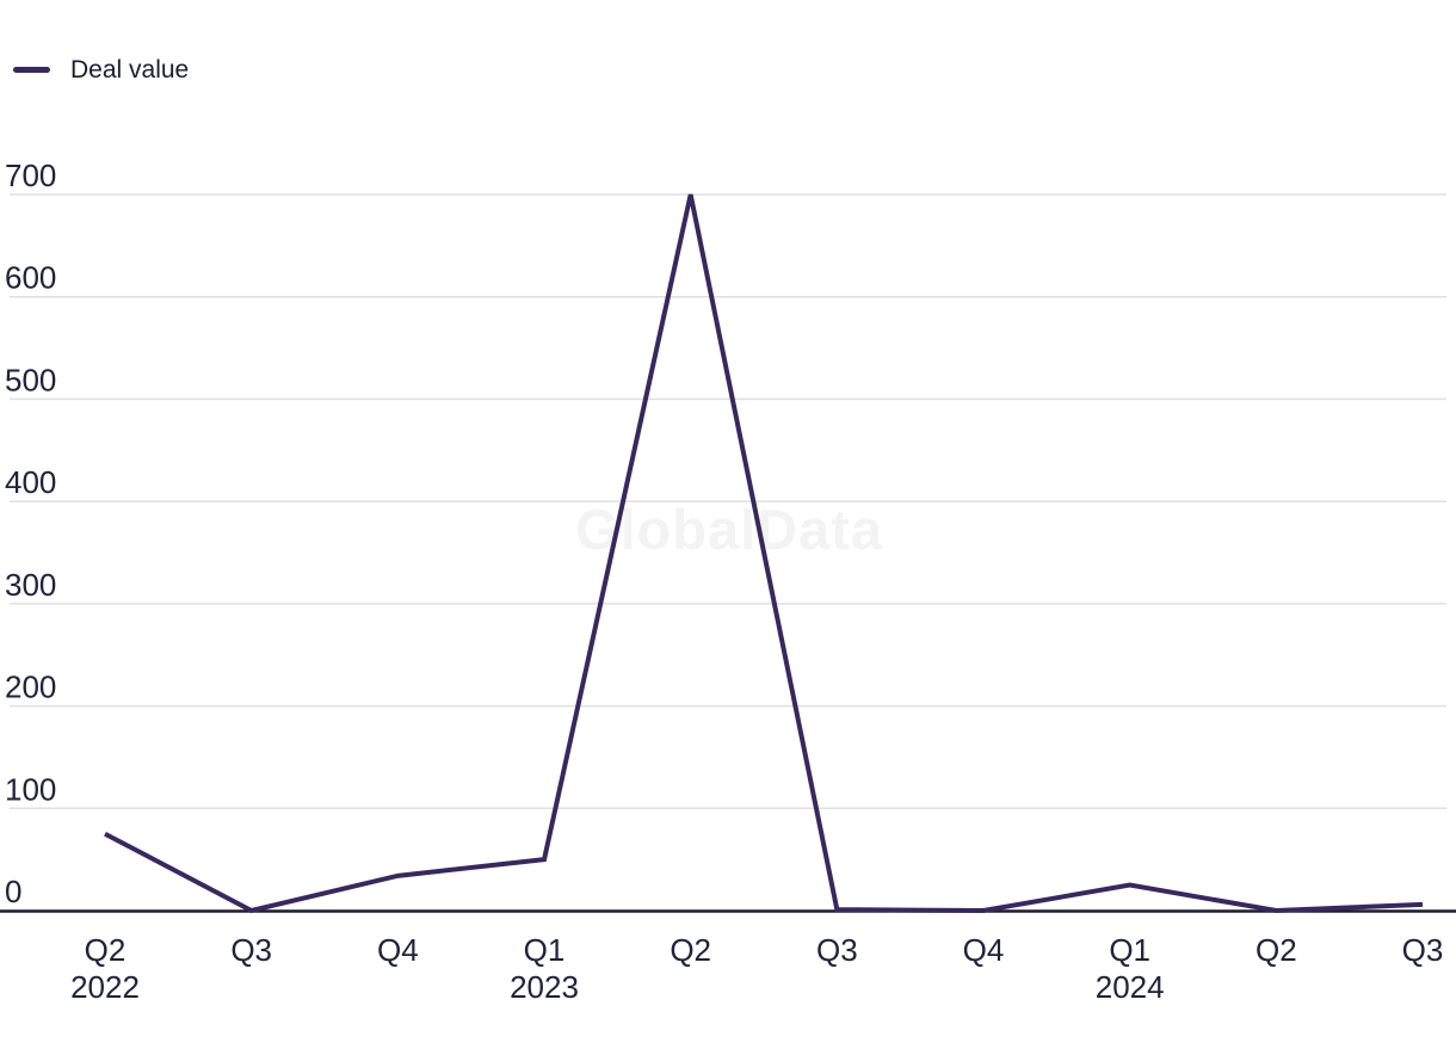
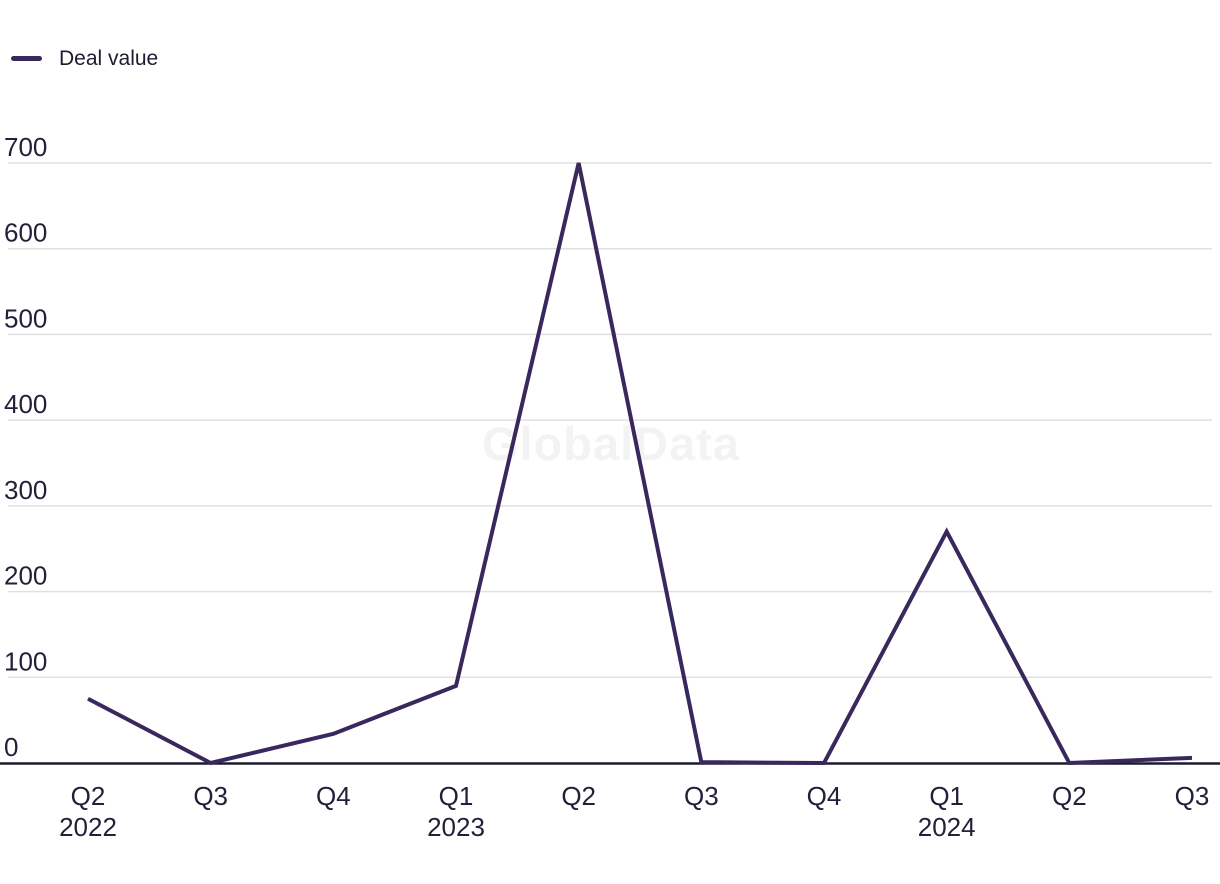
Q1 2023: 50 -> 90
Q1 2024: 20 -> 270
